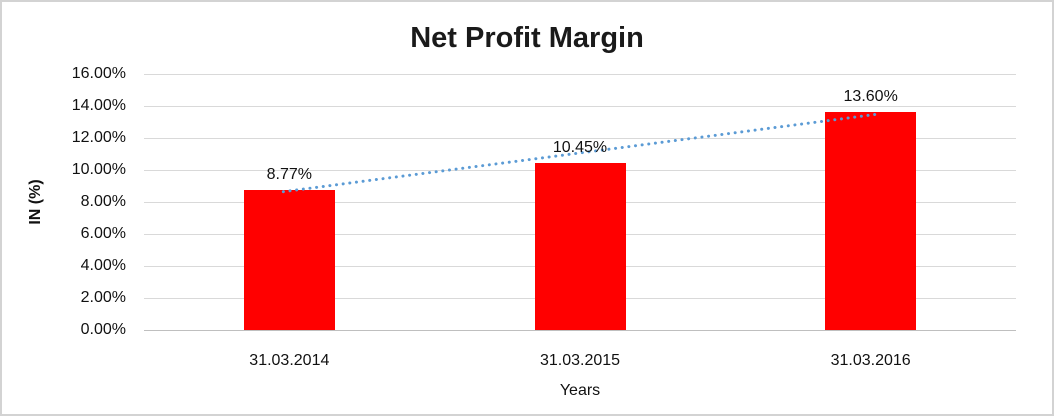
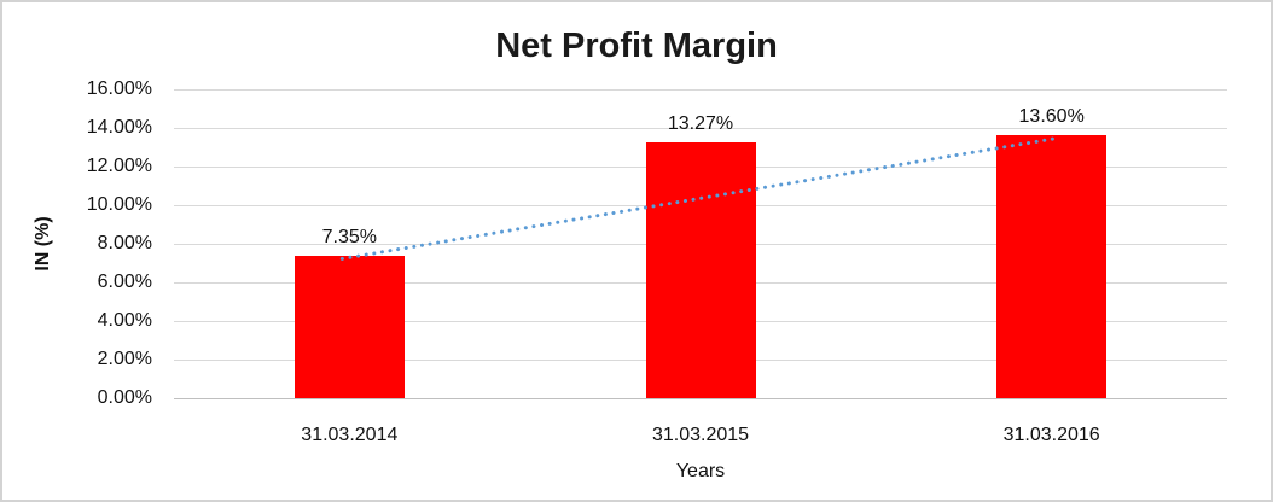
31.03.2014: 8.77% -> 7.35%
31.03.2015: 10.45% -> 13.27%
